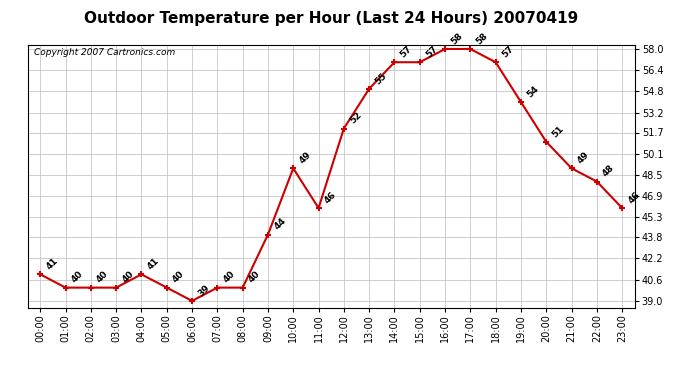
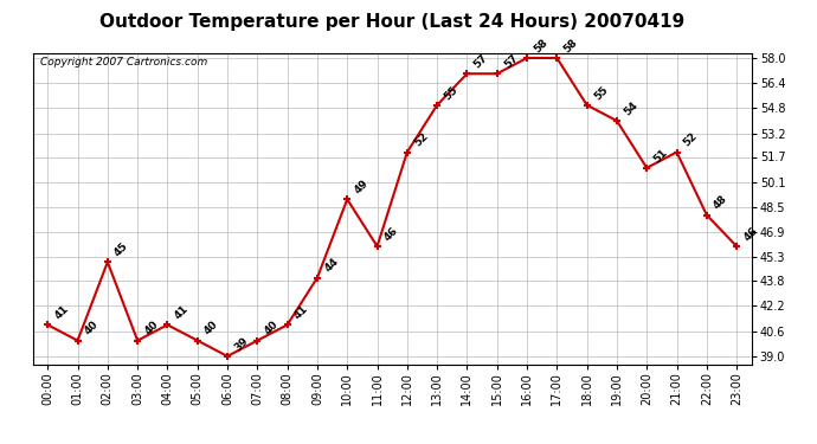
02:00: 40 -> 45
08:00: 40 -> 41
18:00: 57 -> 55
21:00: 49 -> 52
